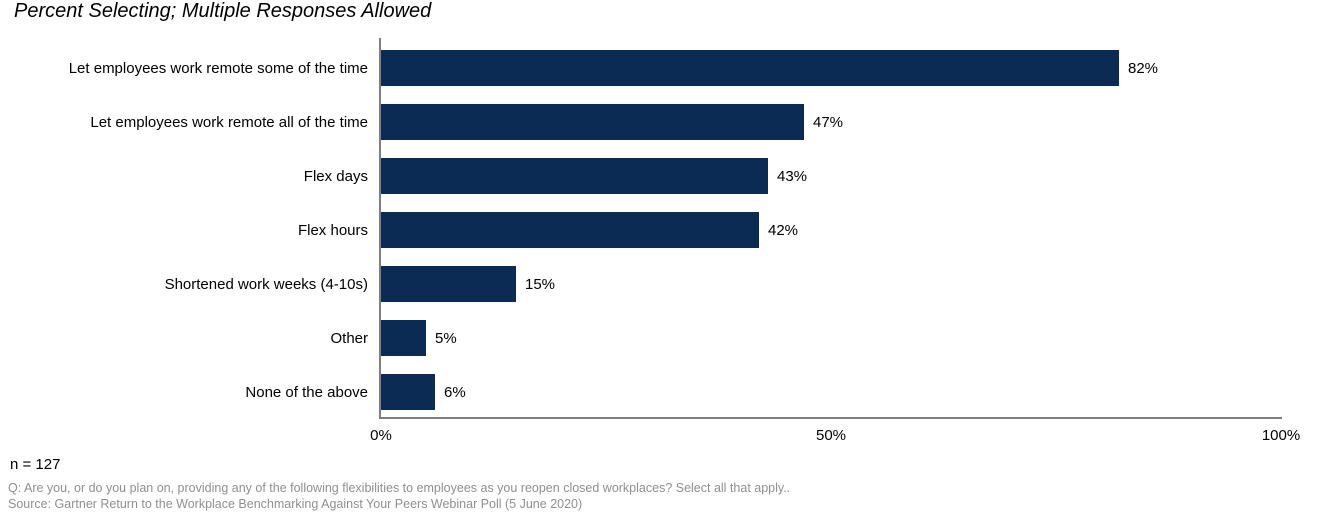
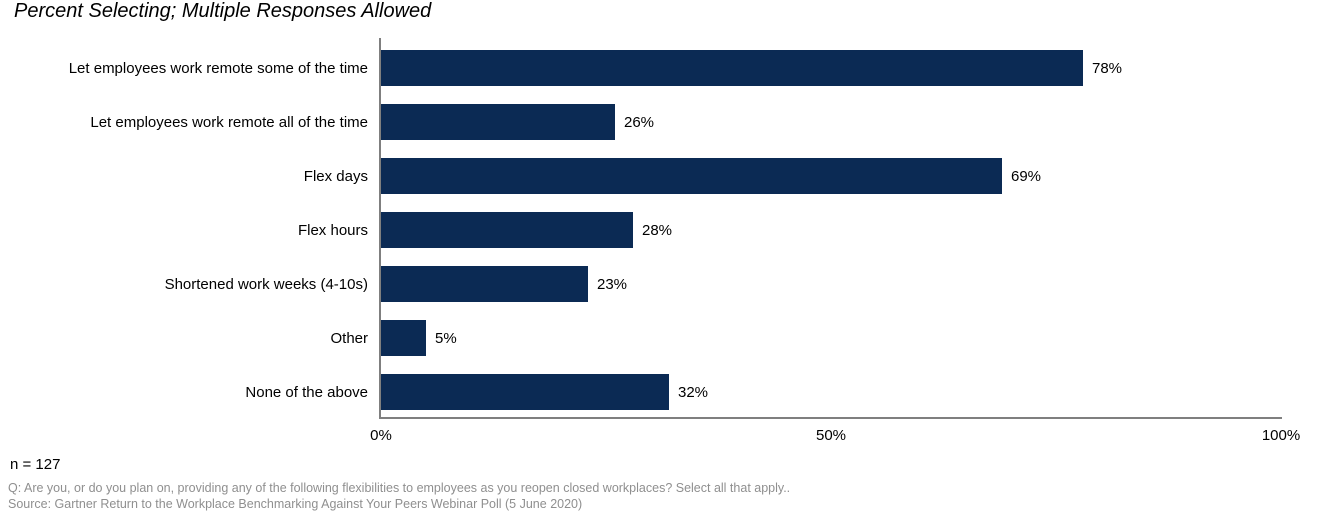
Let employees work remote some of the time: 82% -> 78%
Let employees work remote all of the time: 47% -> 26%
Flex days: 43% -> 69%
Flex hours: 42% -> 28%
Shortened work weeks (4-10s): 15% -> 23%
None of the above: 6% -> 32%
